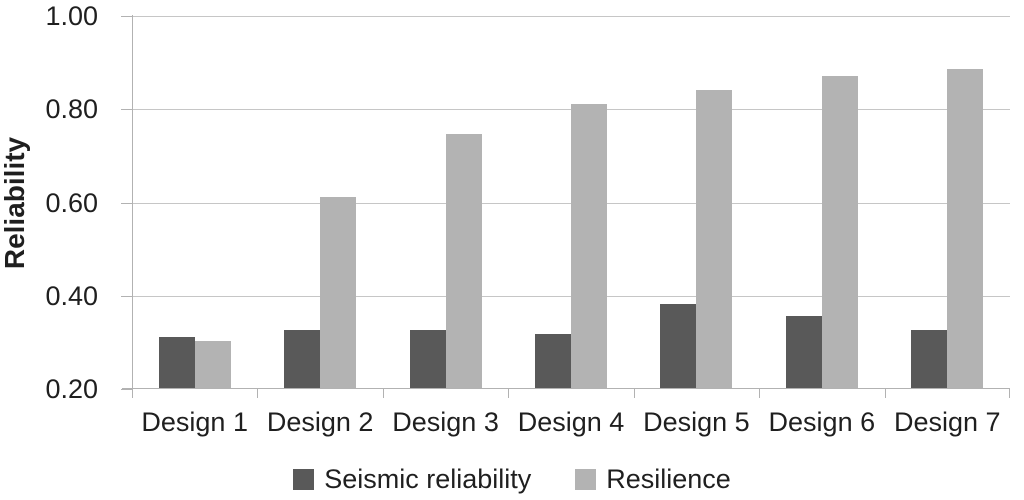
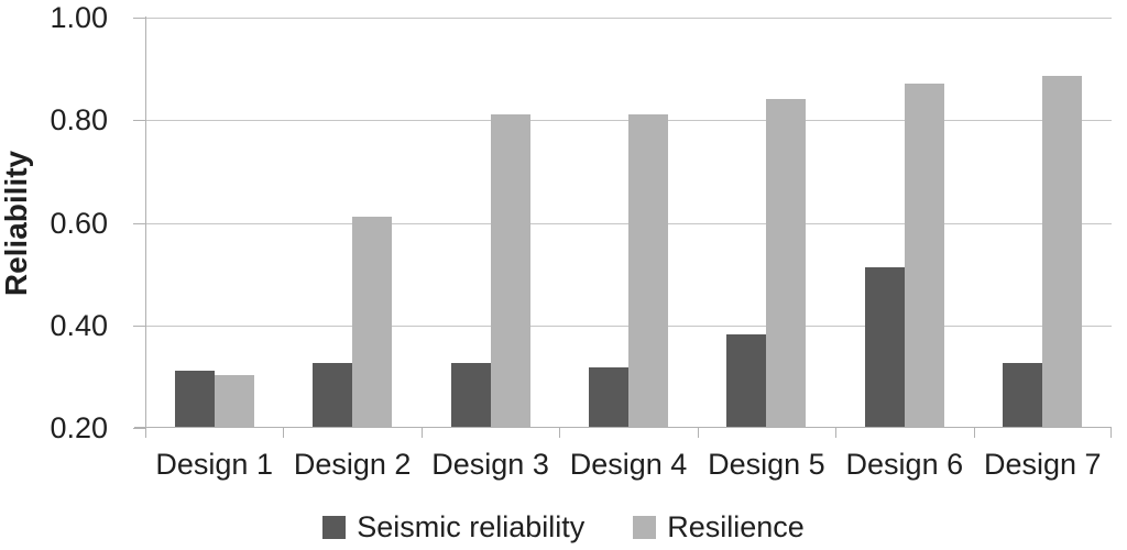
Resilience/Design 3: 0.74 -> 0.81
Seismic reliability/Design 6: 0.35 -> 0.51
